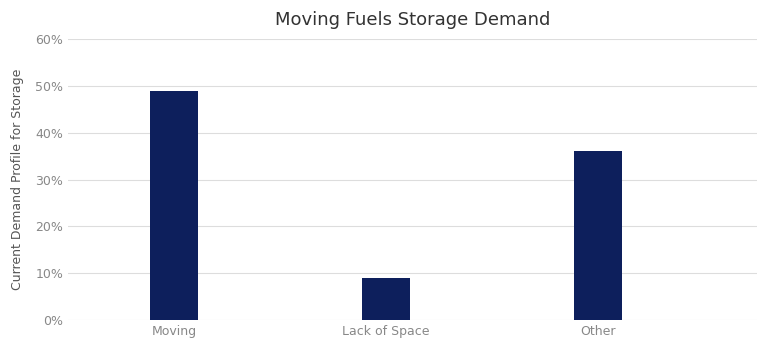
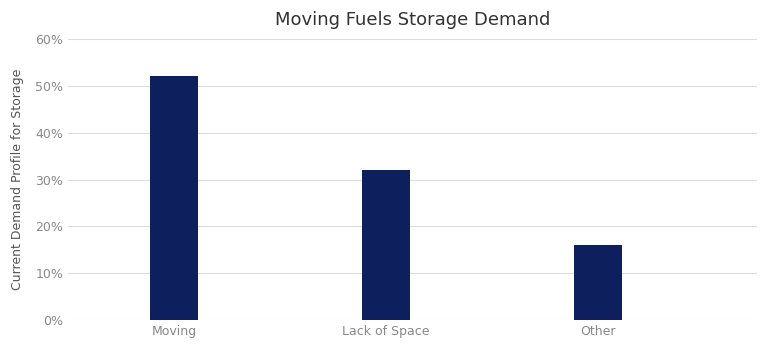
Moving: 49% -> 52%
Lack of Space: 9% -> 32%
Other: 36% -> 16%
